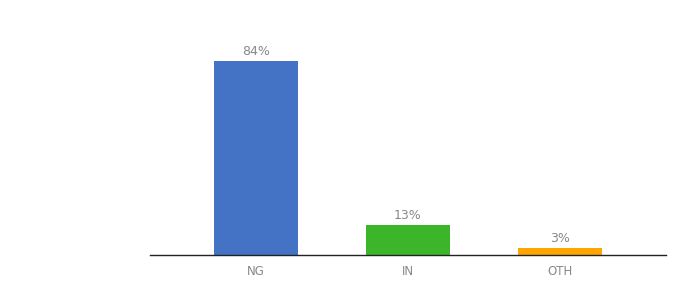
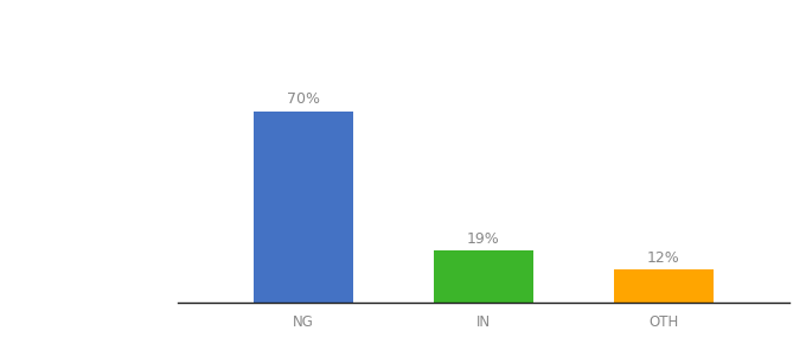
NG: 84% -> 70%
IN: 13% -> 19%
OTH: 3% -> 12%
